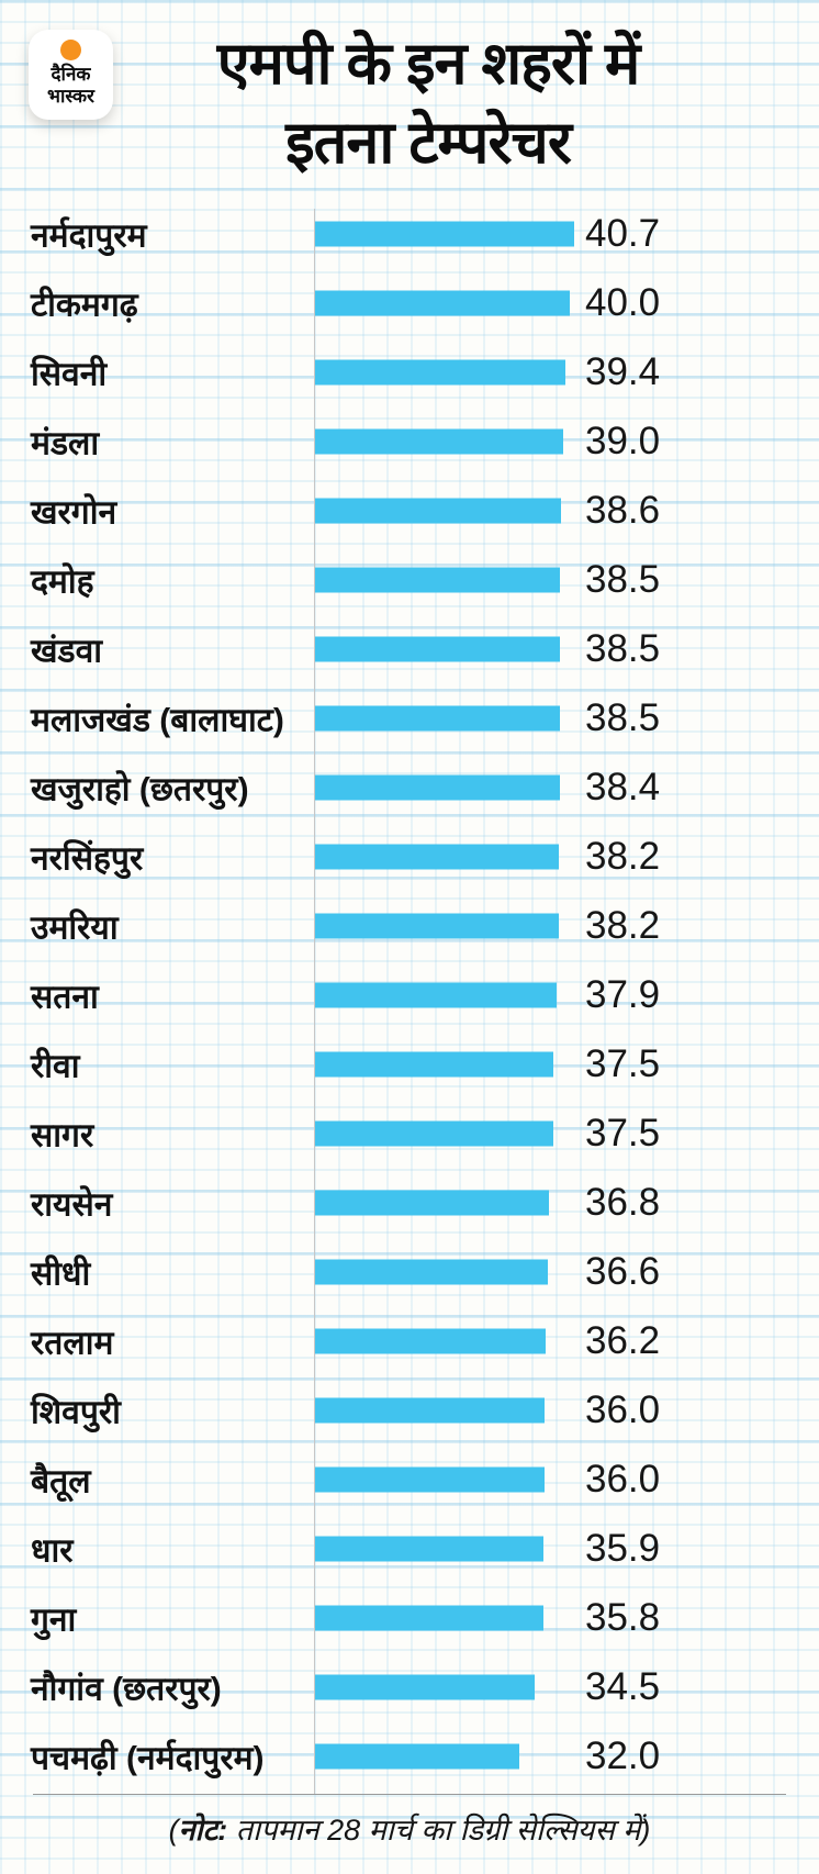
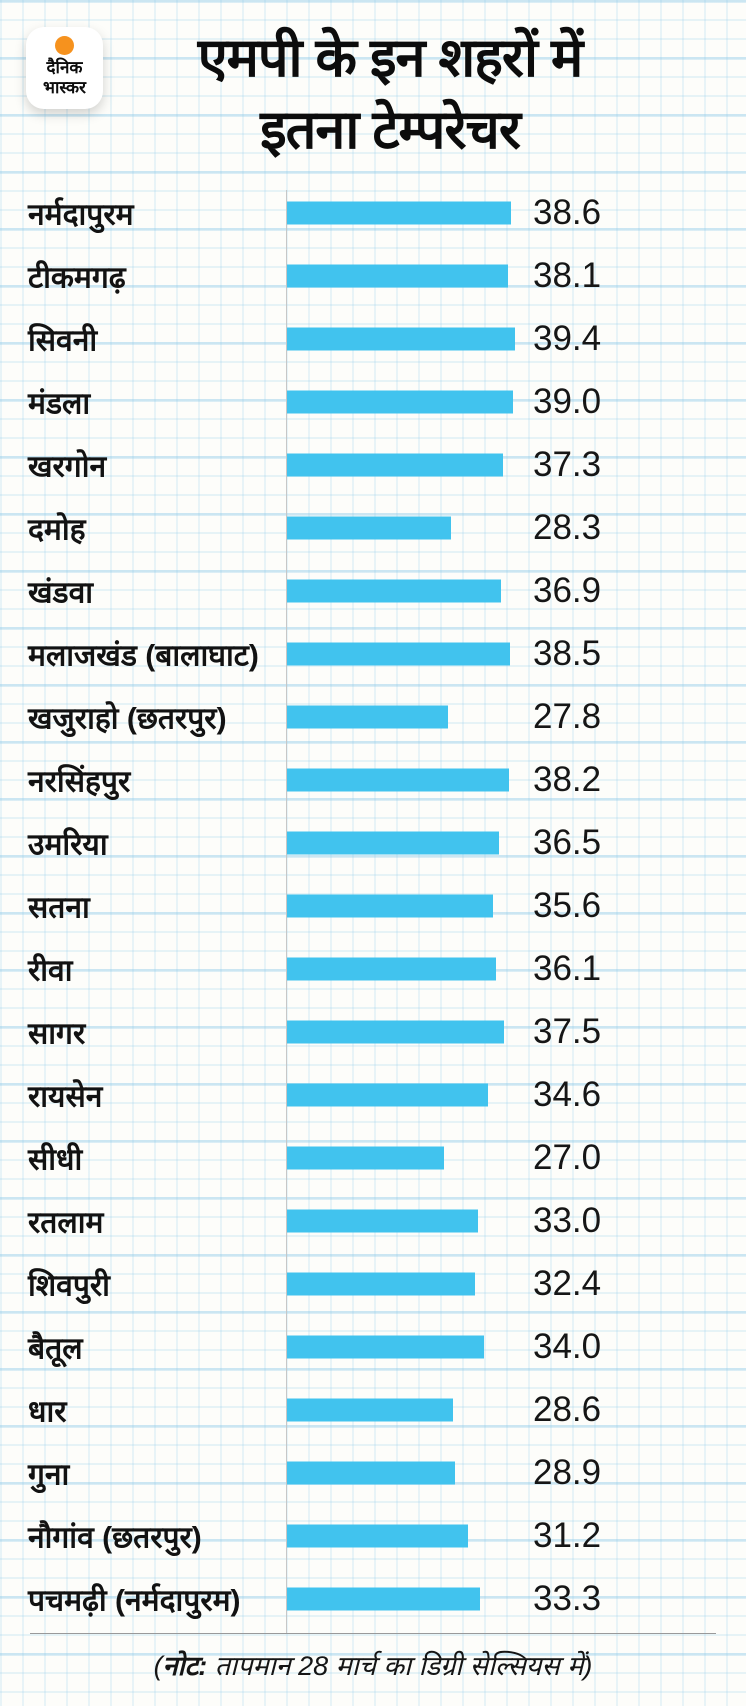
नर्मदापुरम: 40.7 -> 38.6
टीकमगढ़: 40.0 -> 38.1
खरगोन: 38.6 -> 37.3
दमोह: 38.5 -> 28.3
खंडवा: 38.5 -> 36.9
खजुराहो (छतरपुर): 38.4 -> 27.8
उमरिया: 38.2 -> 36.5
सतना: 37.9 -> 35.6
रीवा: 37.5 -> 36.1
रायसेन: 36.8 -> 34.6
सीधी: 36.6 -> 27.0
रतलाम: 36.2 -> 33.0
शिवपुरी: 36.0 -> 32.4
बैतूल: 36.0 -> 34.0
धार: 35.9 -> 28.6
गुना: 35.8 -> 28.9
नौगांव (छतरपुर): 34.5 -> 31.2
पचमढ़ी (नर्मदापुरम): 32.0 -> 33.3
